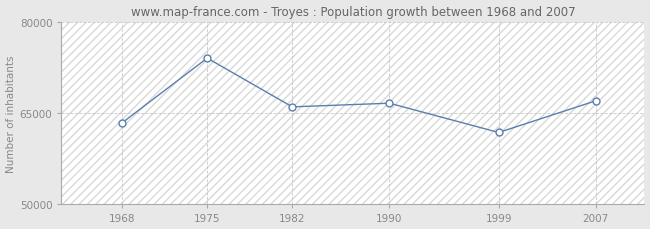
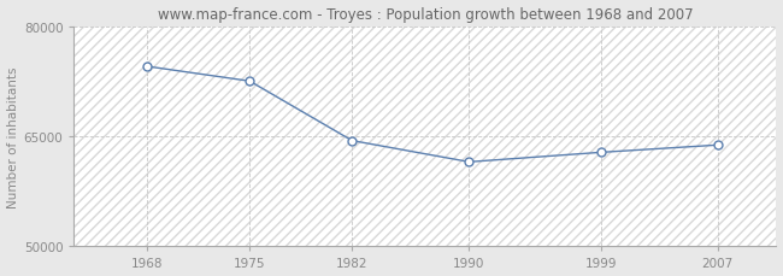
1968: 63400 -> 74500
1975: 74000 -> 72500
1982: 66000 -> 64400
1990: 66600 -> 61500
1999: 61800 -> 62800
2007: 67000 -> 63800
